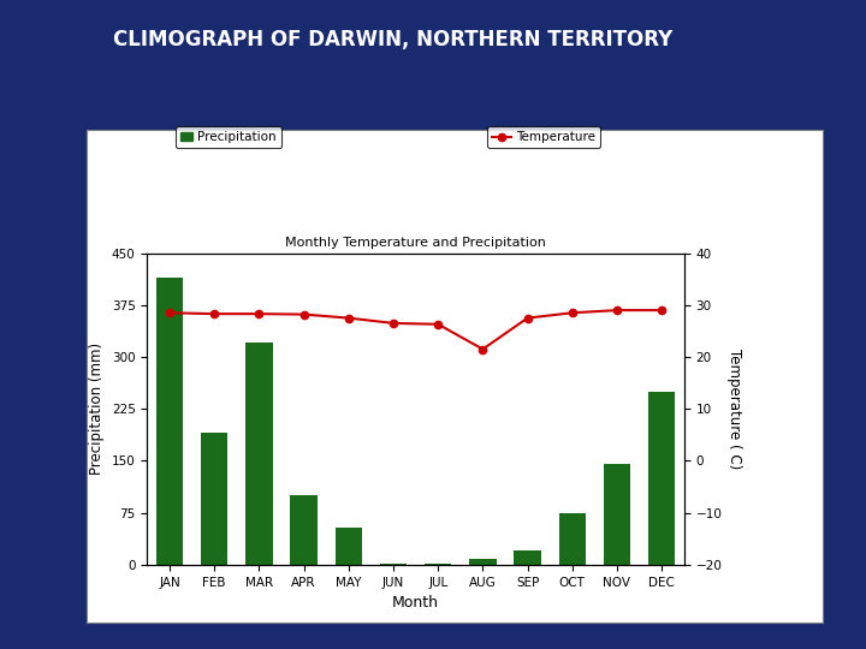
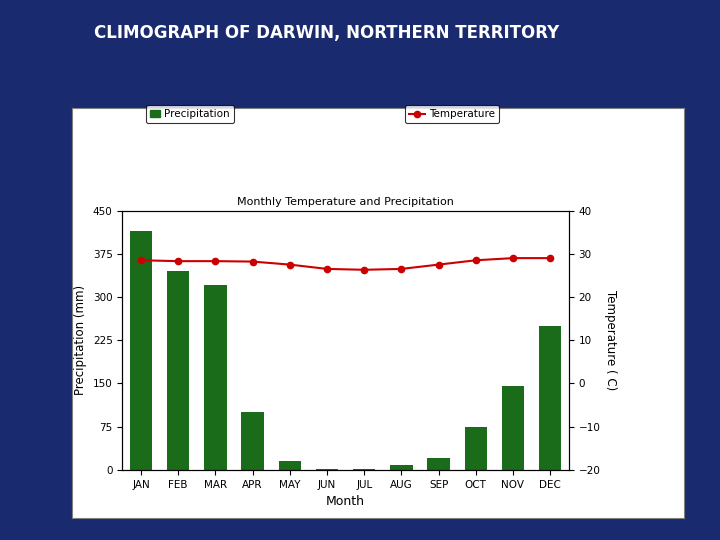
Precipitation/FEB: 190 -> 345
Precipitation/MAY: 54 -> 15
Temperature/AUG: 21.5 -> 26.5
